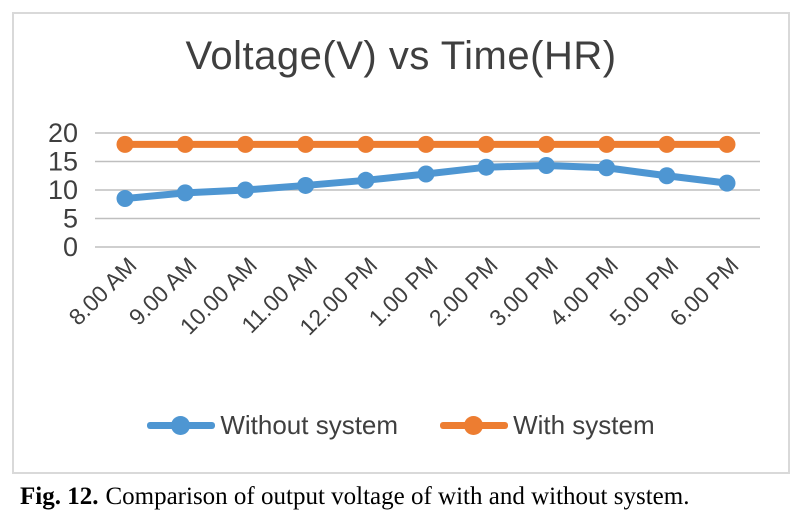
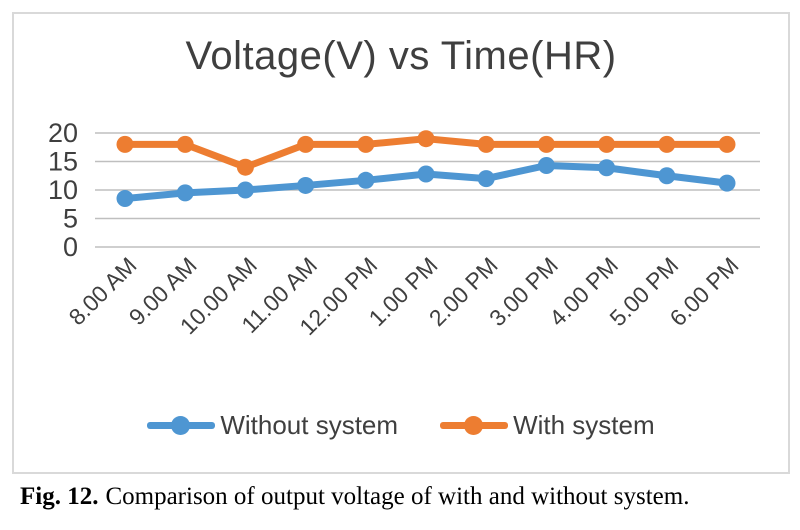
With system/10.00 AM: 18 -> 14
With system/1.00 PM: 18 -> 19
Without system/2.00 PM: 14 -> 12
